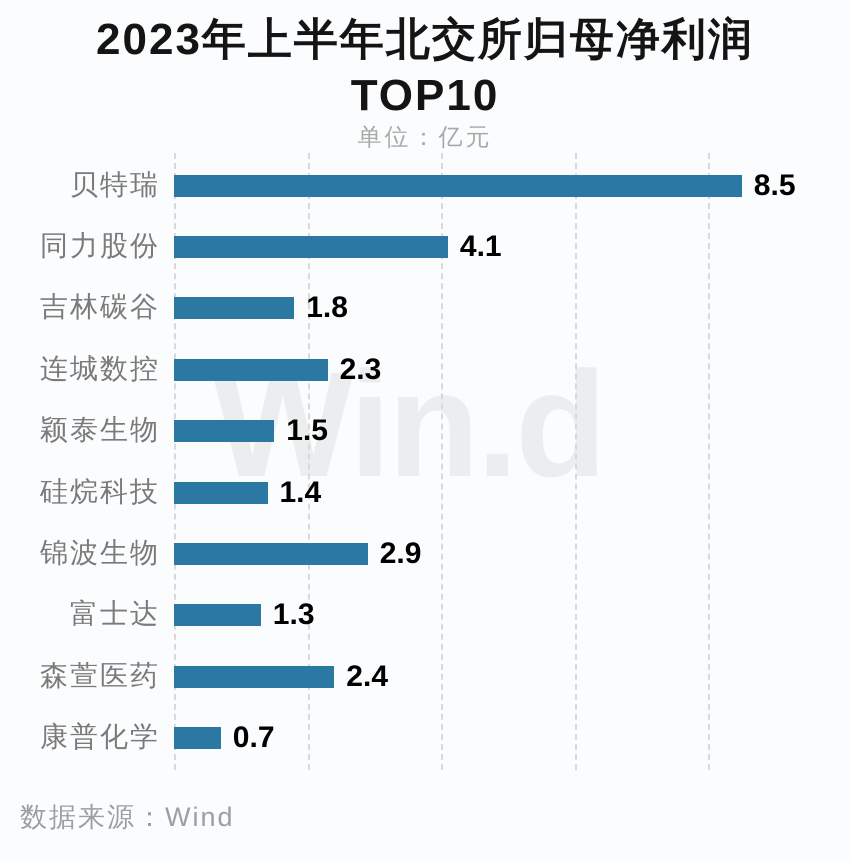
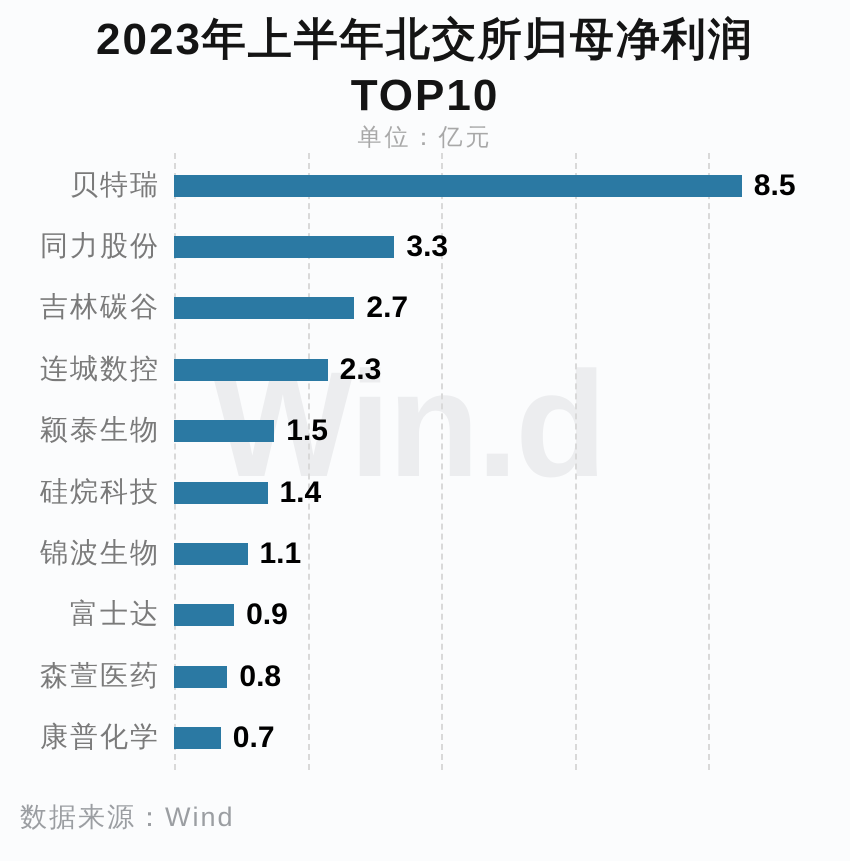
同力股份: 4.1 -> 3.3
吉林碳谷: 1.8 -> 2.7
锦波生物: 2.9 -> 1.1
富士达: 1.3 -> 0.9
森萱医药: 2.4 -> 0.8
